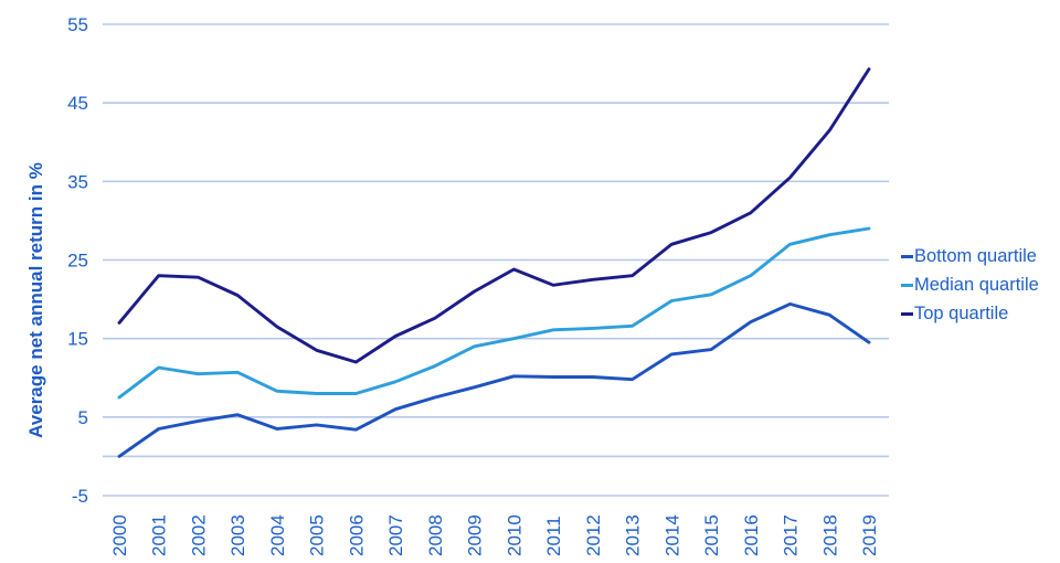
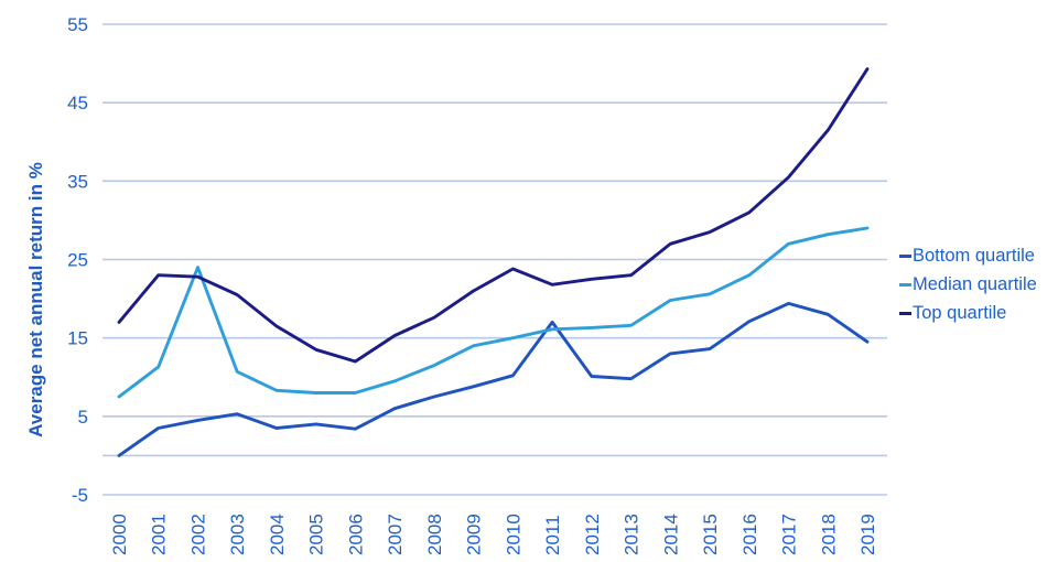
Median quartile/2002: 10 -> 24
Bottom quartile/2011: 10 -> 17
